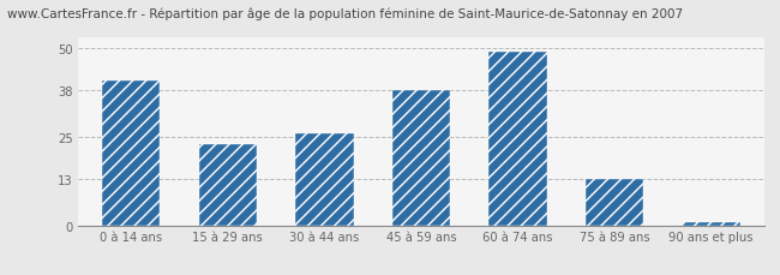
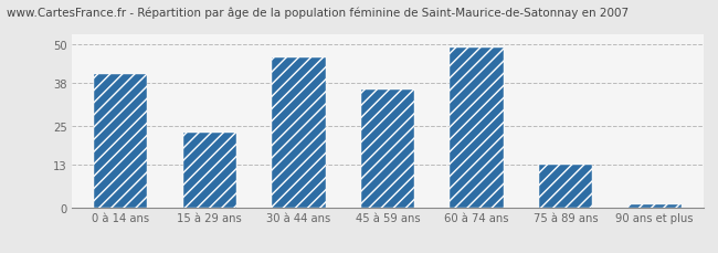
30 à 44 ans: 26 -> 46
45 à 59 ans: 38 -> 36
